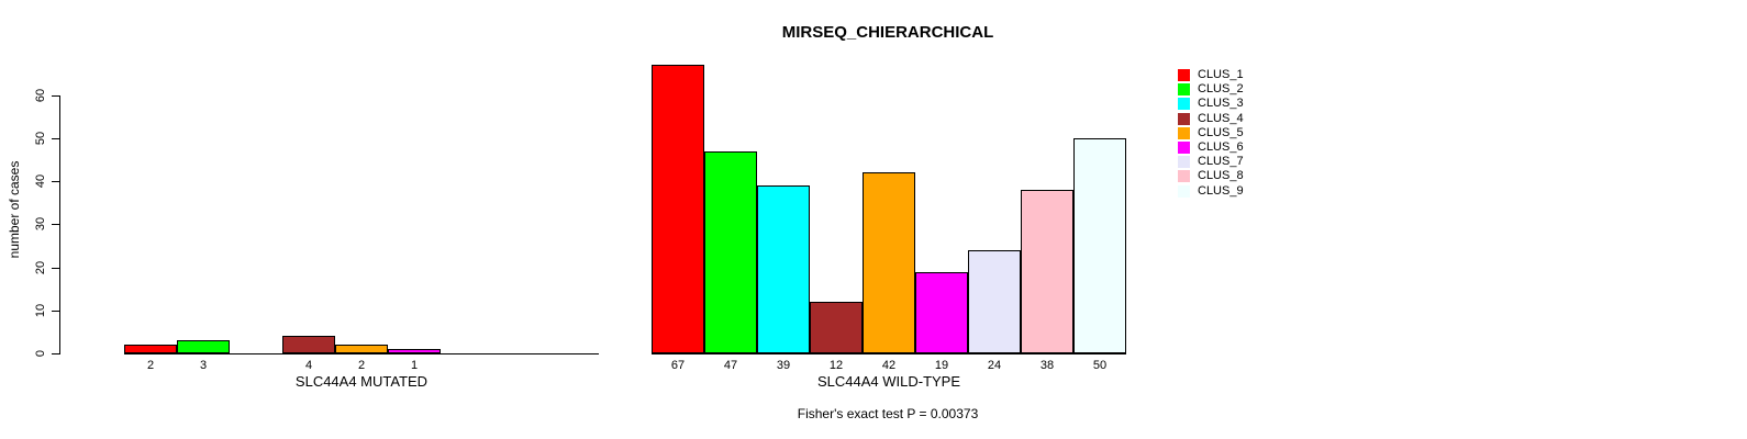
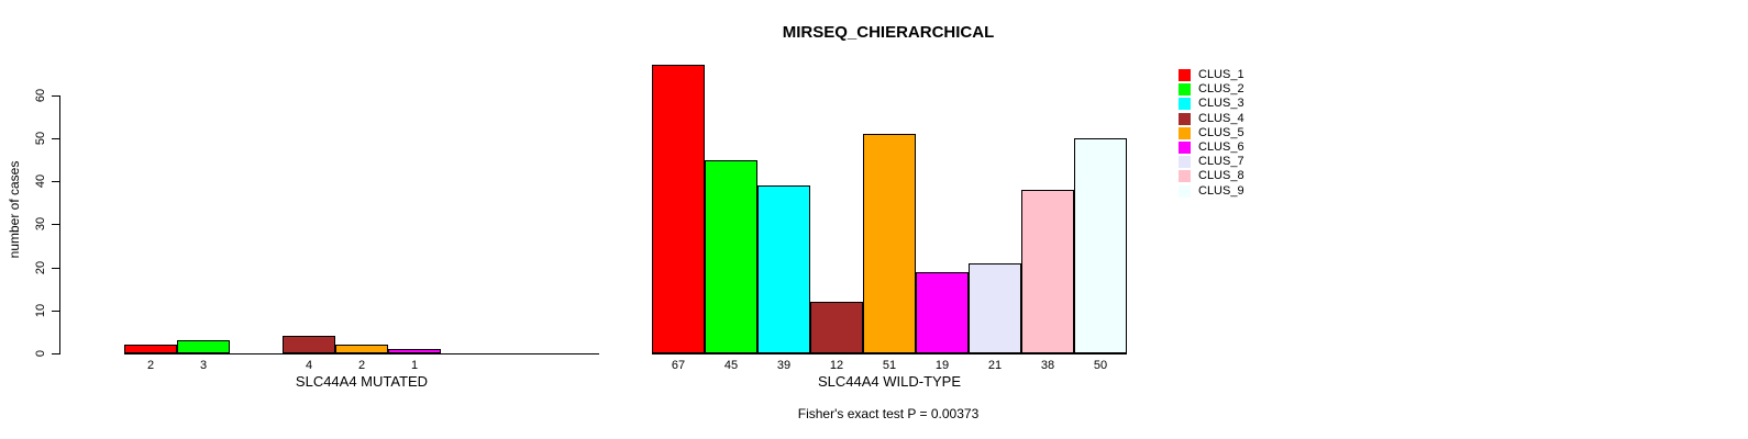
CLUS_2/SLC44A4 WILD-TYPE: 47 -> 45
CLUS_5/SLC44A4 WILD-TYPE: 42 -> 51
CLUS_7/SLC44A4 WILD-TYPE: 24 -> 21
